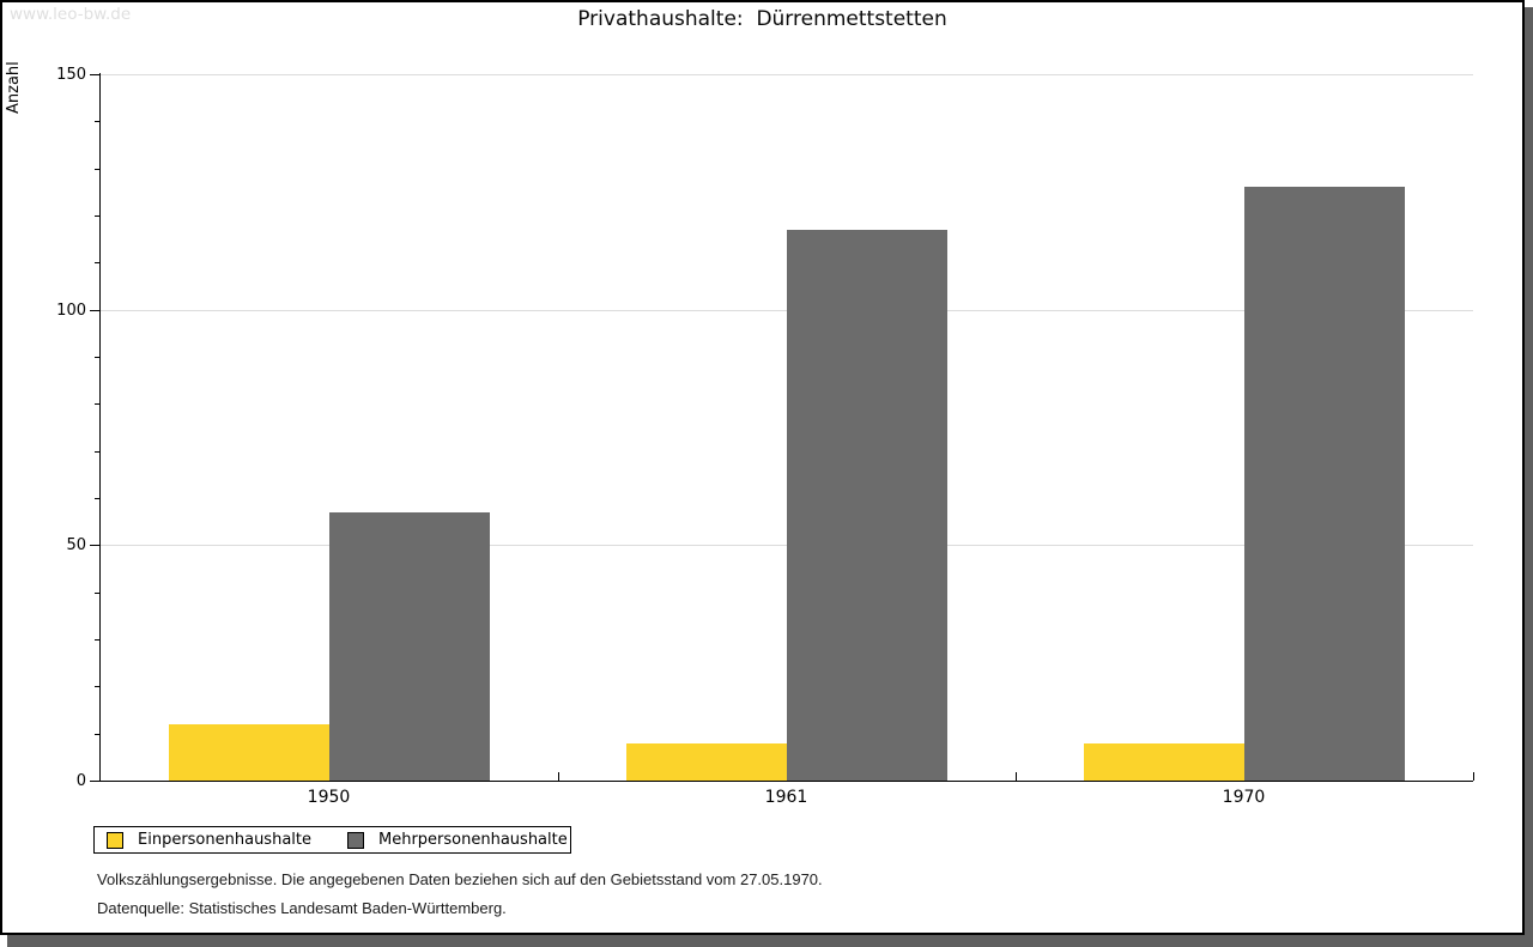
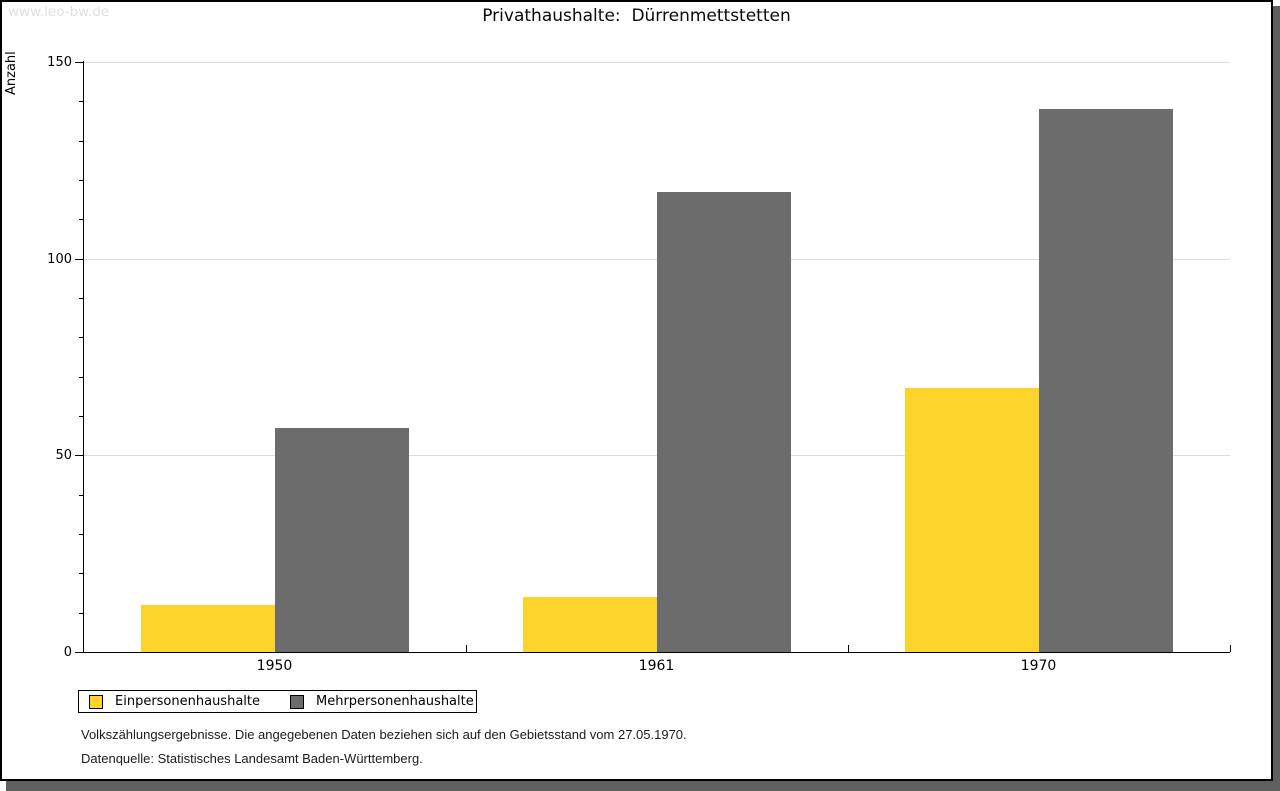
Einpersonenhaushalte/1961: 8 -> 14
Einpersonenhaushalte/1970: 8 -> 67
Mehrpersonenhaushalte/1970: 126 -> 138
